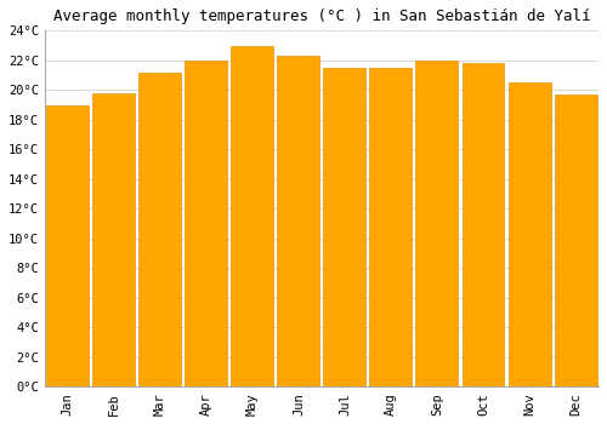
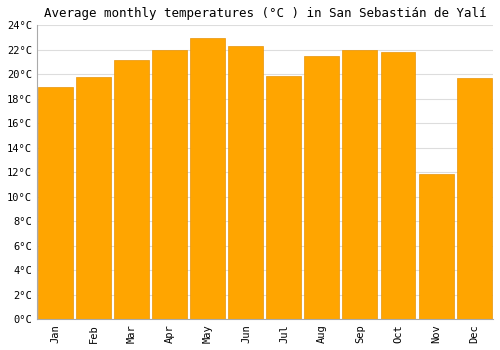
Jul: 21.5°C -> 19.9°C
Nov: 20.5°C -> 11.9°C
